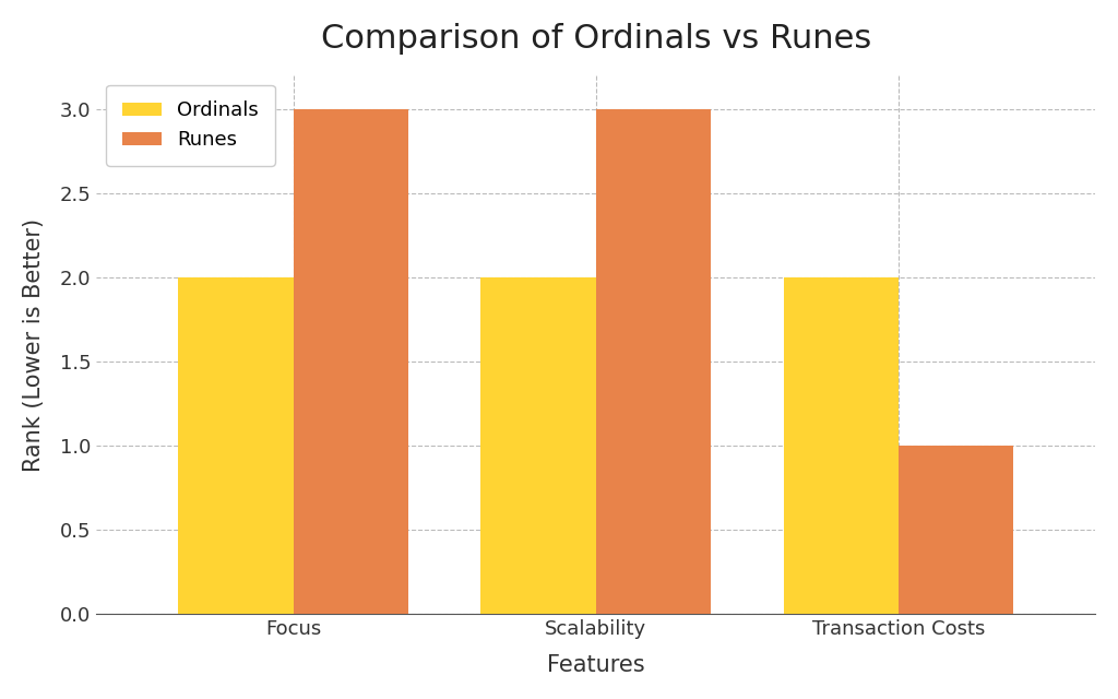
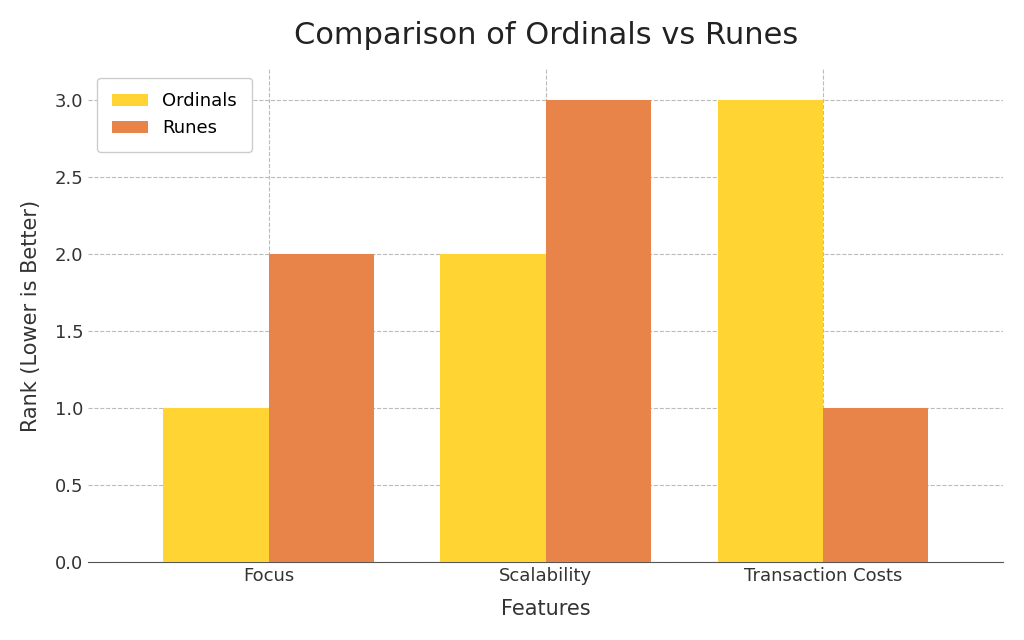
Ordinals/Focus: 2 -> 1
Runes/Focus: 3 -> 2
Ordinals/Transaction Costs: 2 -> 3
